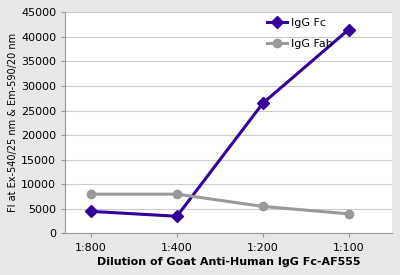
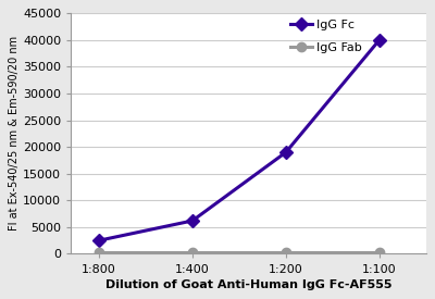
IgG Fc/1:800: 4500 -> 2500
IgG Fab/1:800: 8000 -> 200
IgG Fc/1:400: 3500 -> 6200
IgG Fab/1:400: 8000 -> 200
IgG Fc/1:200: 26500 -> 19000
IgG Fab/1:200: 5500 -> 200
IgG Fc/1:100: 41500 -> 40000
IgG Fab/1:100: 4000 -> 200
